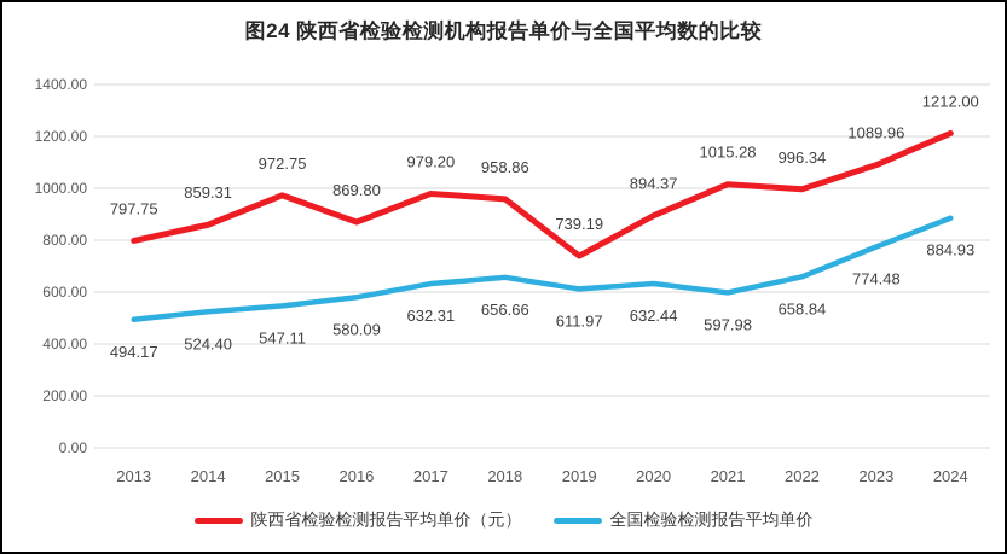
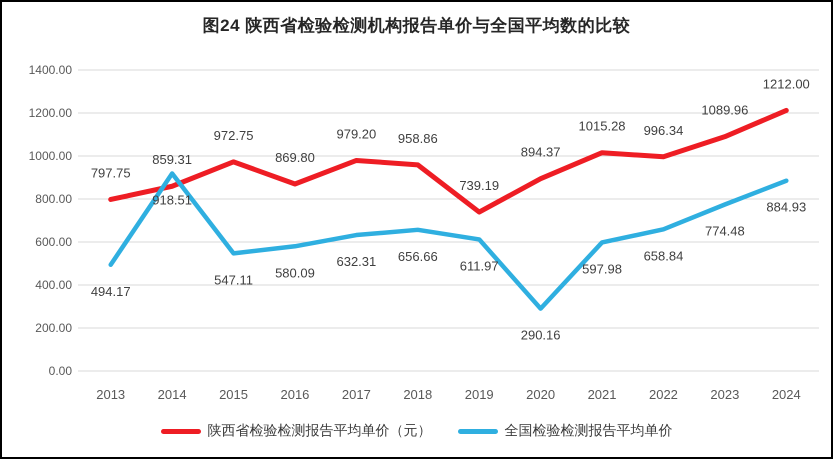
全国检验检测报告平均单价/2014: 524.40 -> 918.51
全国检验检测报告平均单价/2020: 632.44 -> 290.16
